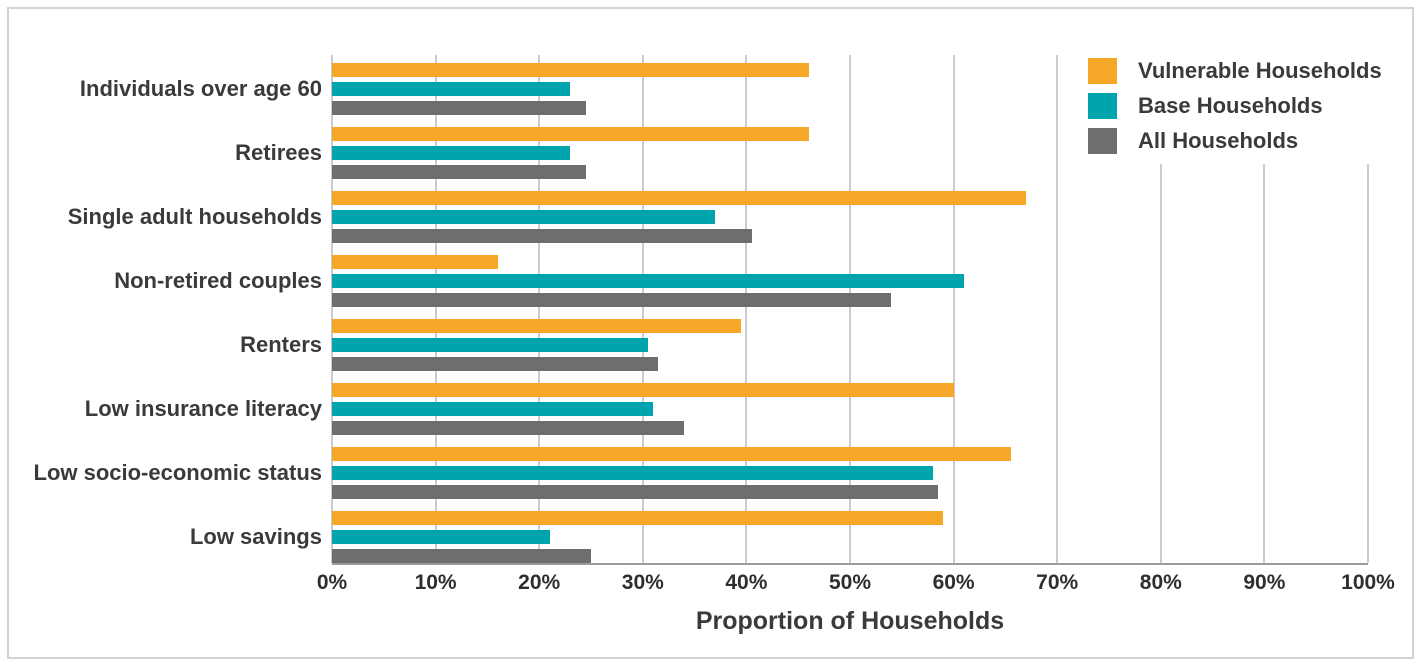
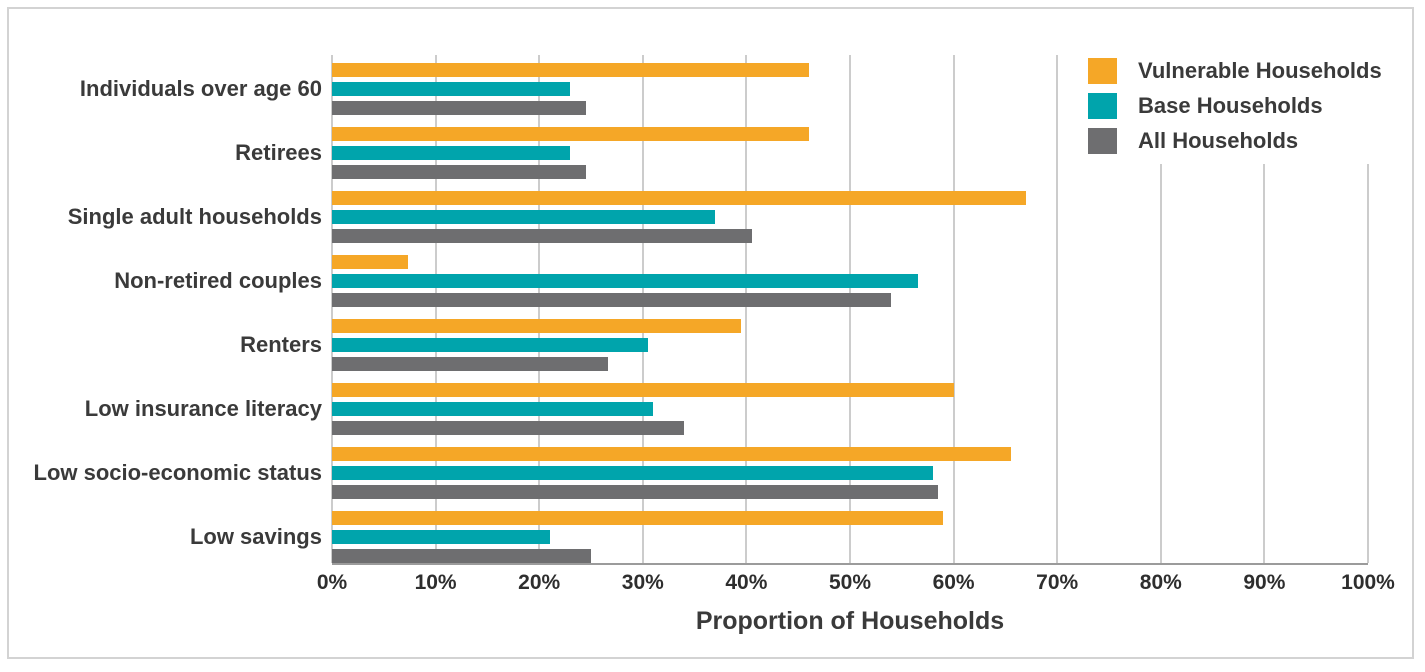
Vulnerable Households/Non-retired couples: 16.0% -> 7.3%
Base Households/Non-retired couples: 61.0% -> 56.6%
All Households/Renters: 31.5% -> 26.6%
